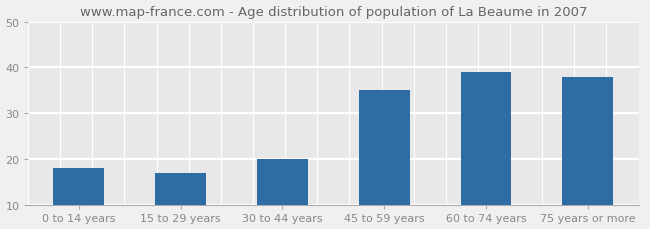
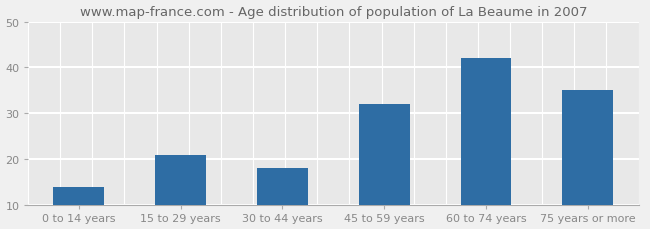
0 to 14 years: 18 -> 14
15 to 29 years: 17 -> 21
30 to 44 years: 20 -> 18
45 to 59 years: 35 -> 32
60 to 74 years: 39 -> 42
75 years or more: 38 -> 35
